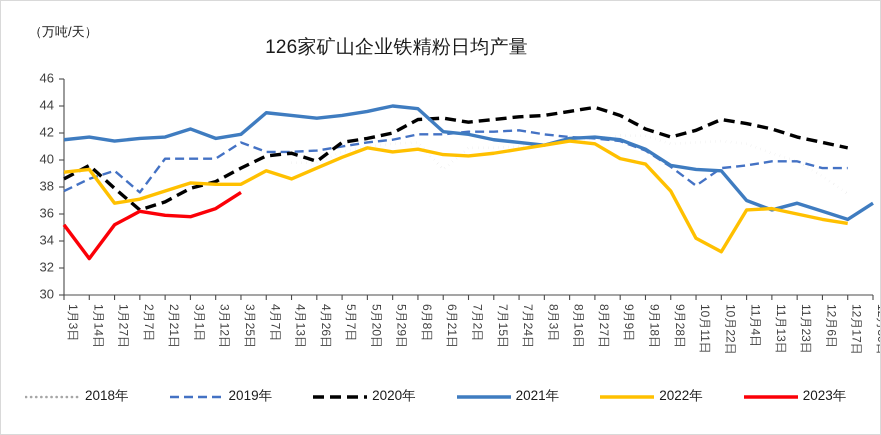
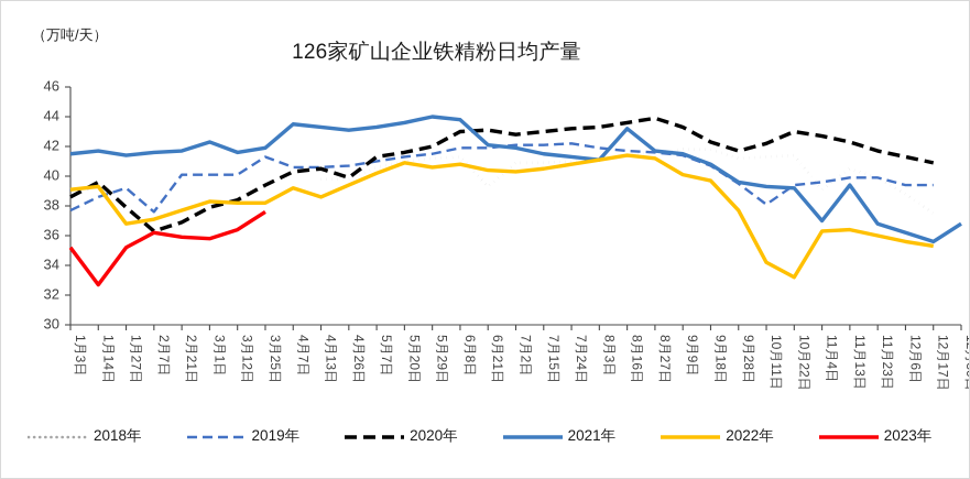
2021年/8月16日: 41.6 -> 43.2
2018年/11月4日: 41.2 -> 39.1
2021年/11月13日: 36.3 -> 39.4
